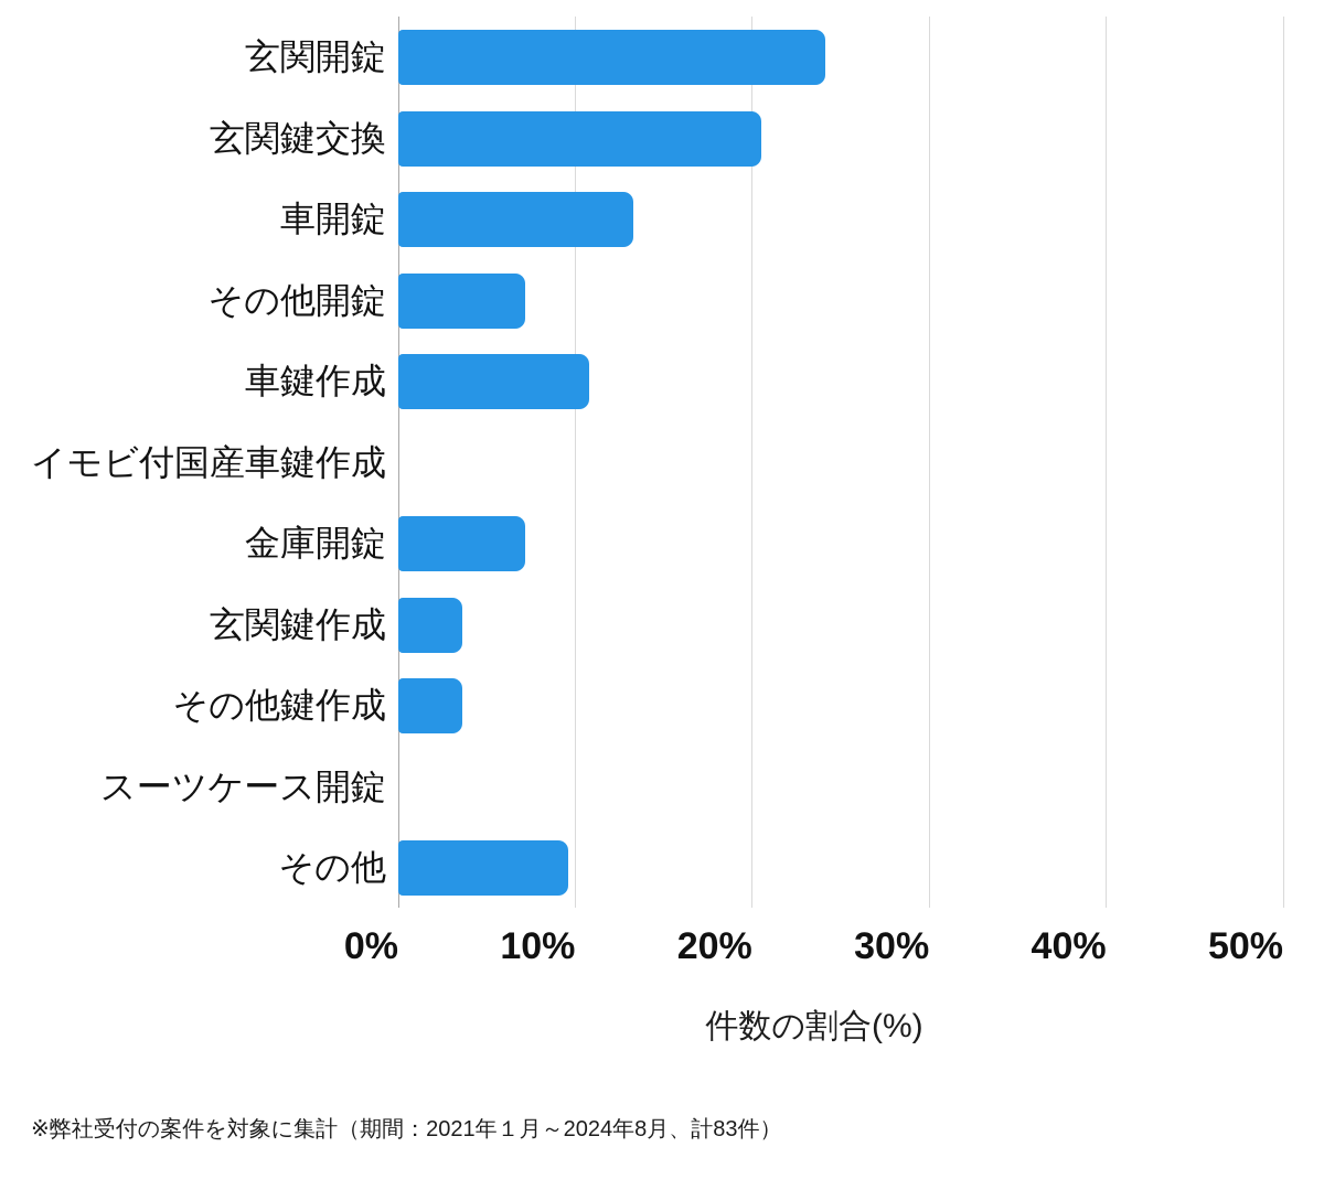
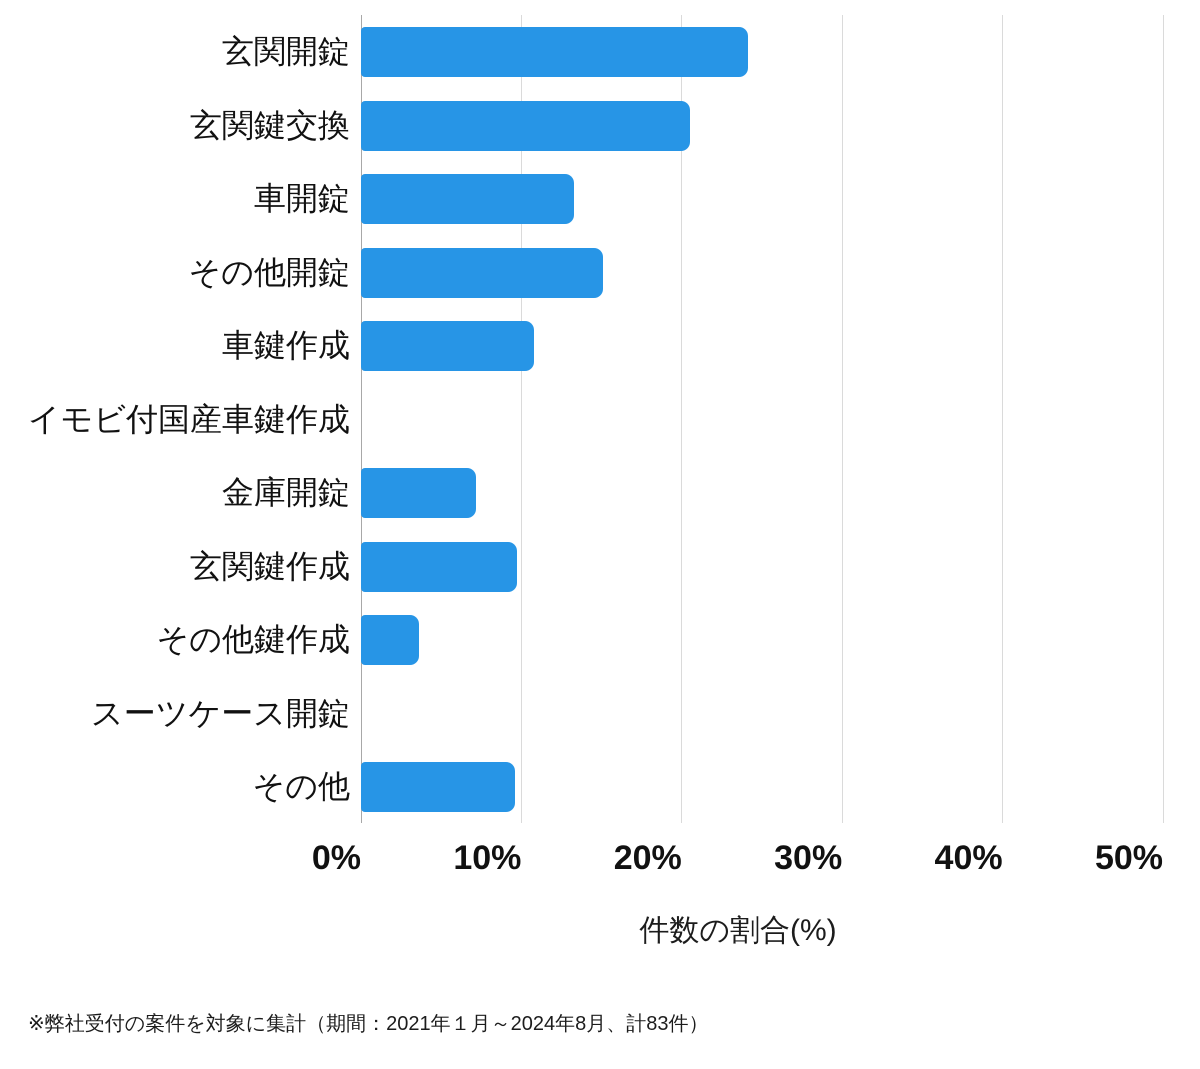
その他開錠: 7.2% -> 15.1%
玄関鍵作成: 3.6% -> 9.7%
